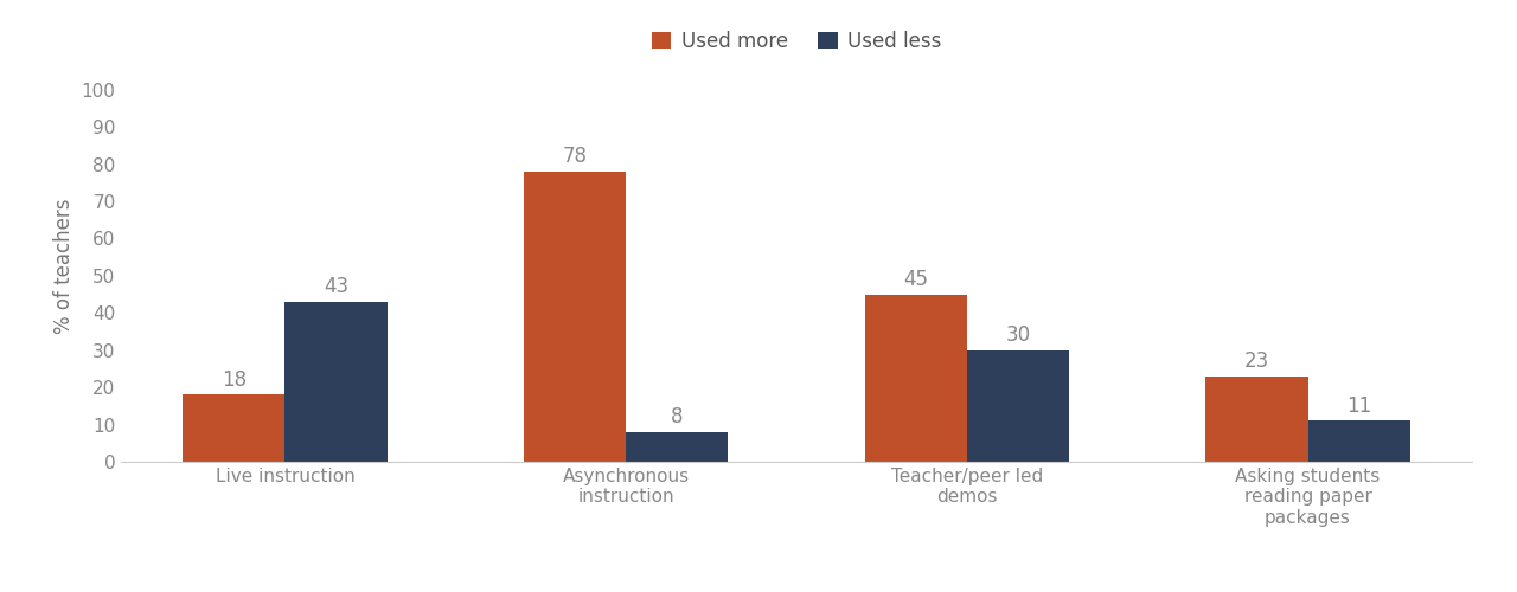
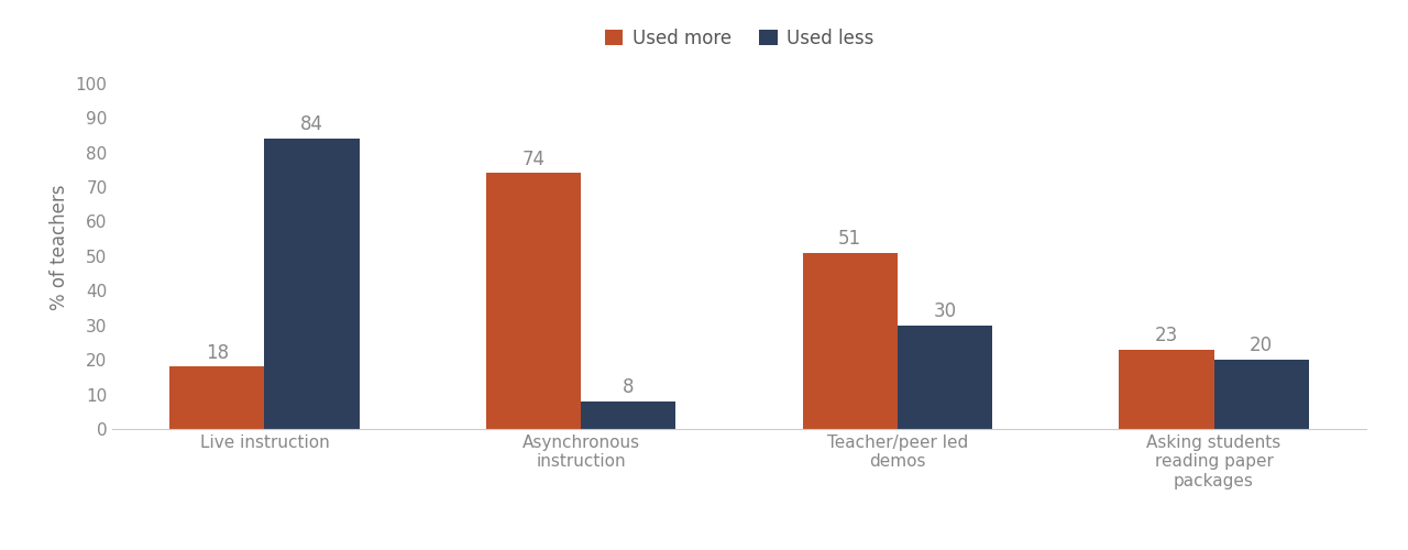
Used less/Live instruction: 43 -> 84
Used more/Asynchronous instruction: 78 -> 74
Used more/Teacher/peer led demos: 45 -> 51
Used less/Asking students reading paper packages: 11 -> 20
